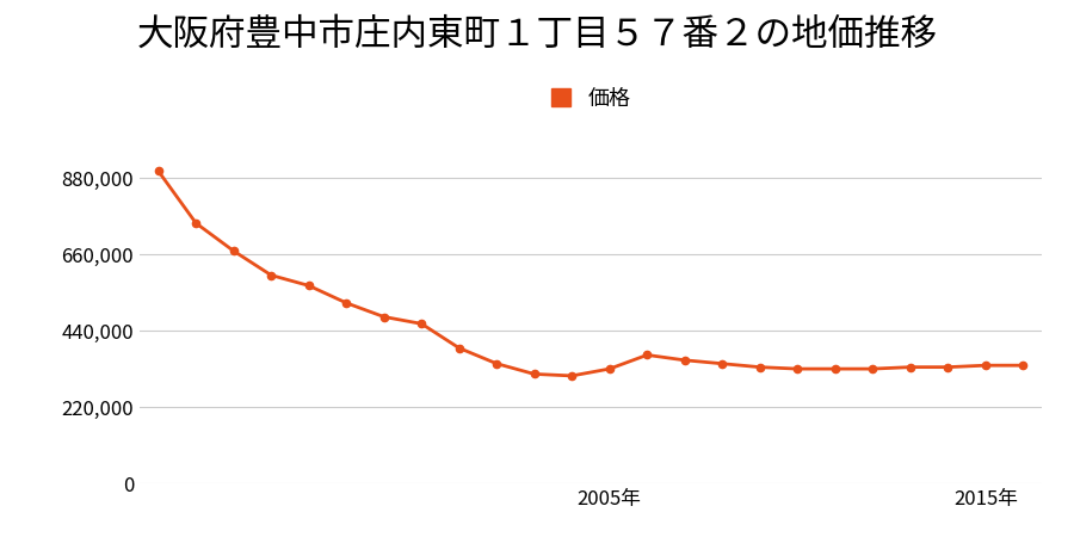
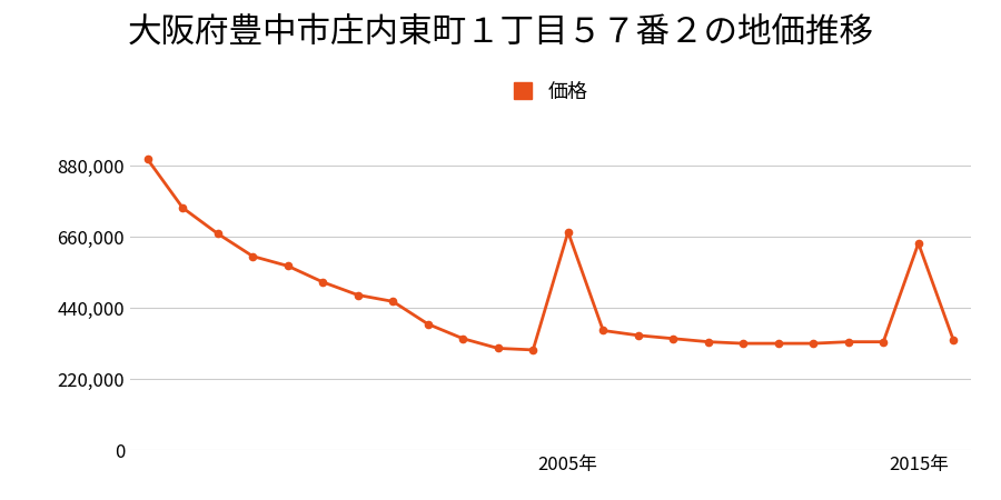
2005年: 330,000 -> 675,000
2015年: 340,000 -> 640,000
